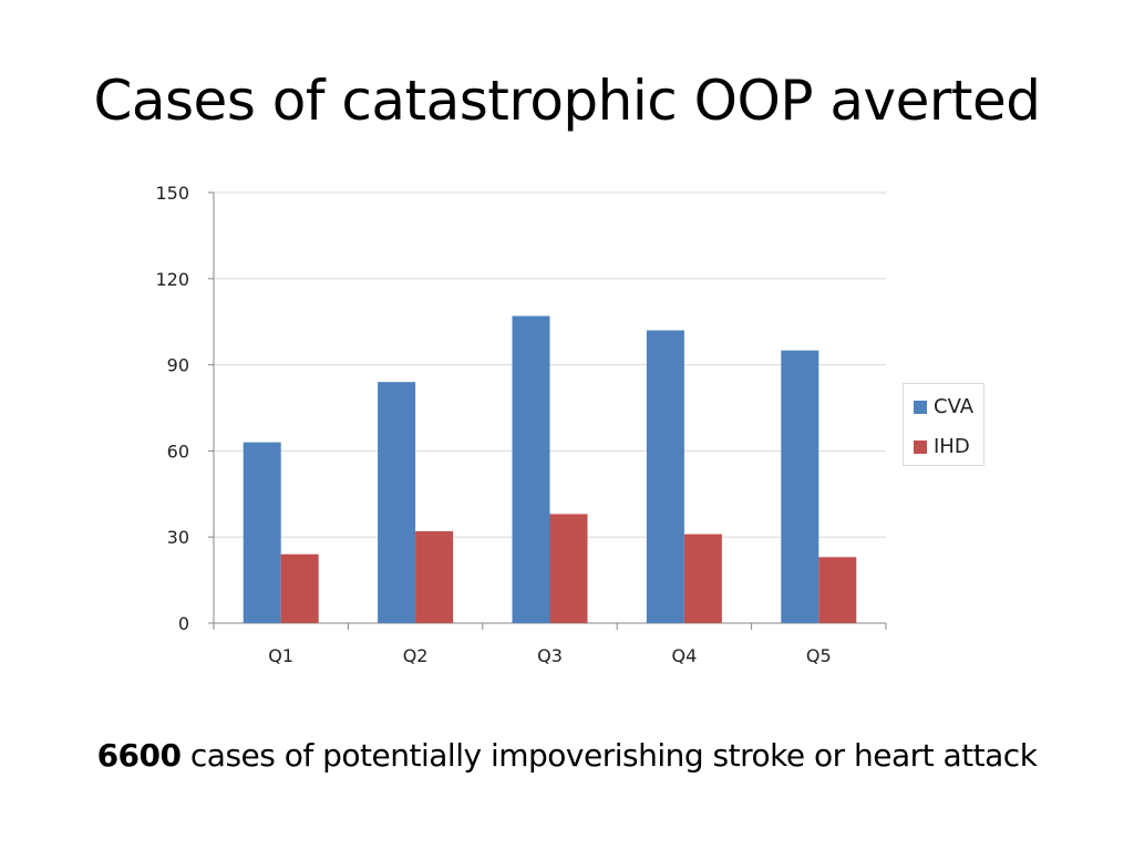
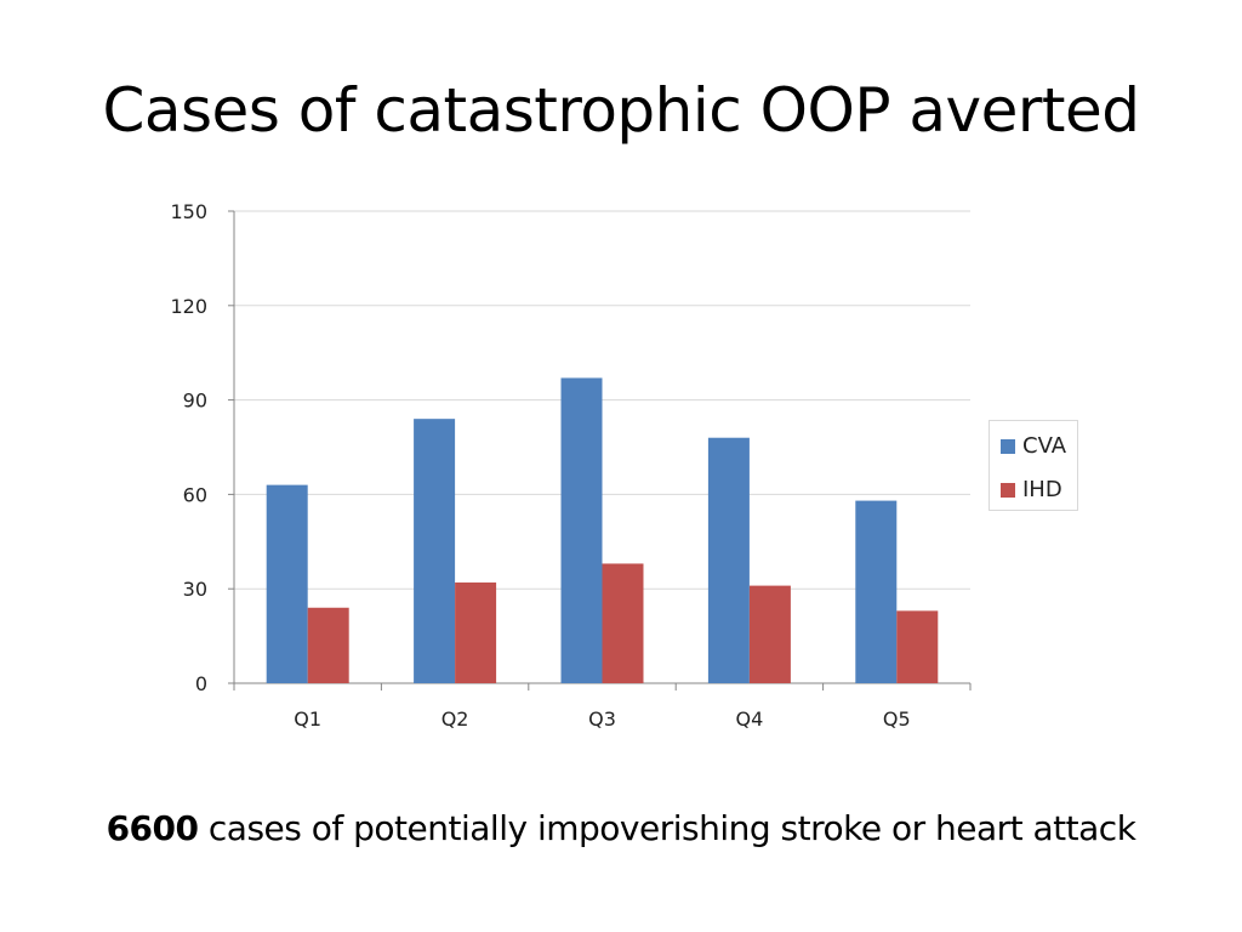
CVA/Q3: 107 -> 97
CVA/Q4: 102 -> 78
CVA/Q5: 95 -> 58
